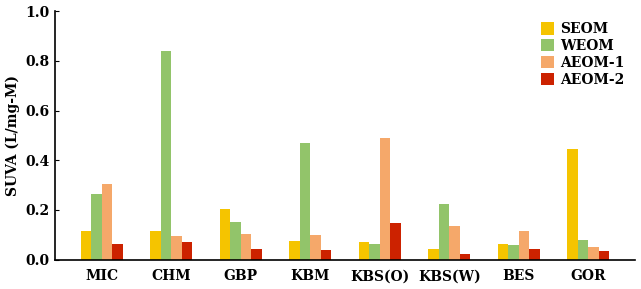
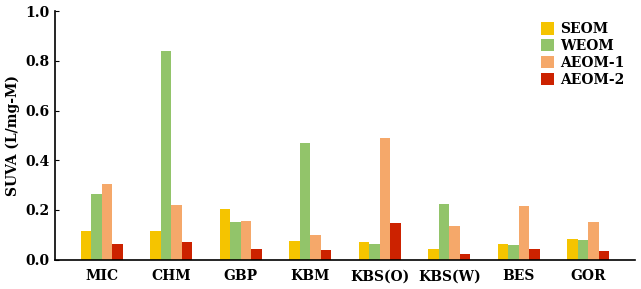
AEOM-1/CHM: 0.095 -> 0.220
AEOM-1/GBP: 0.105 -> 0.155
AEOM-1/BES: 0.115 -> 0.215
SEOM/GOR: 0.445 -> 0.085
AEOM-1/GOR: 0.050 -> 0.150
